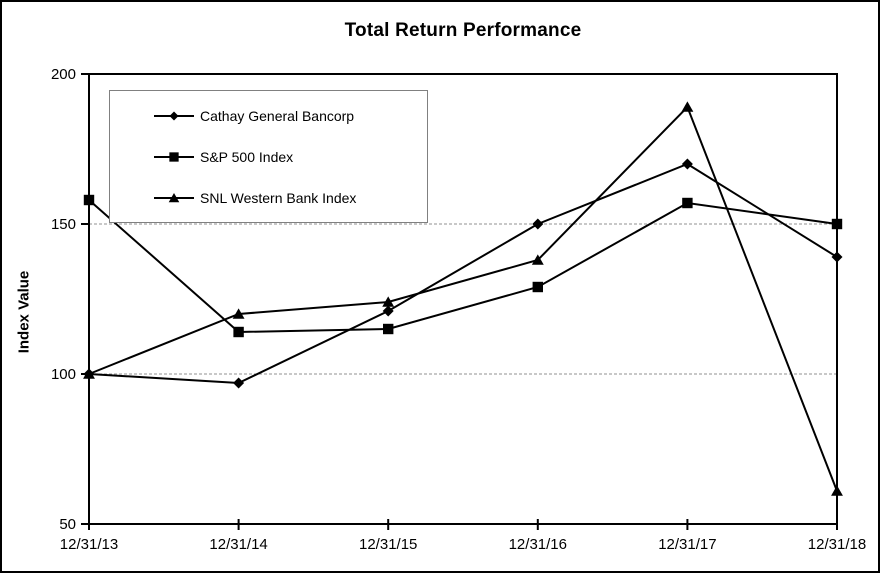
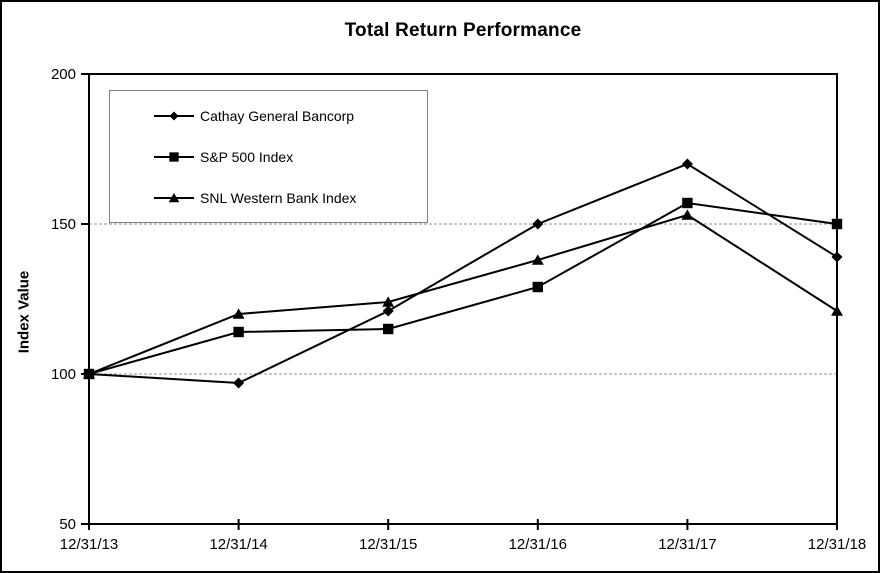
S&P 500 Index/12/31/13: 158 -> 100
SNL Western Bank Index/12/31/17: 189 -> 153
SNL Western Bank Index/12/31/18: 61 -> 121
